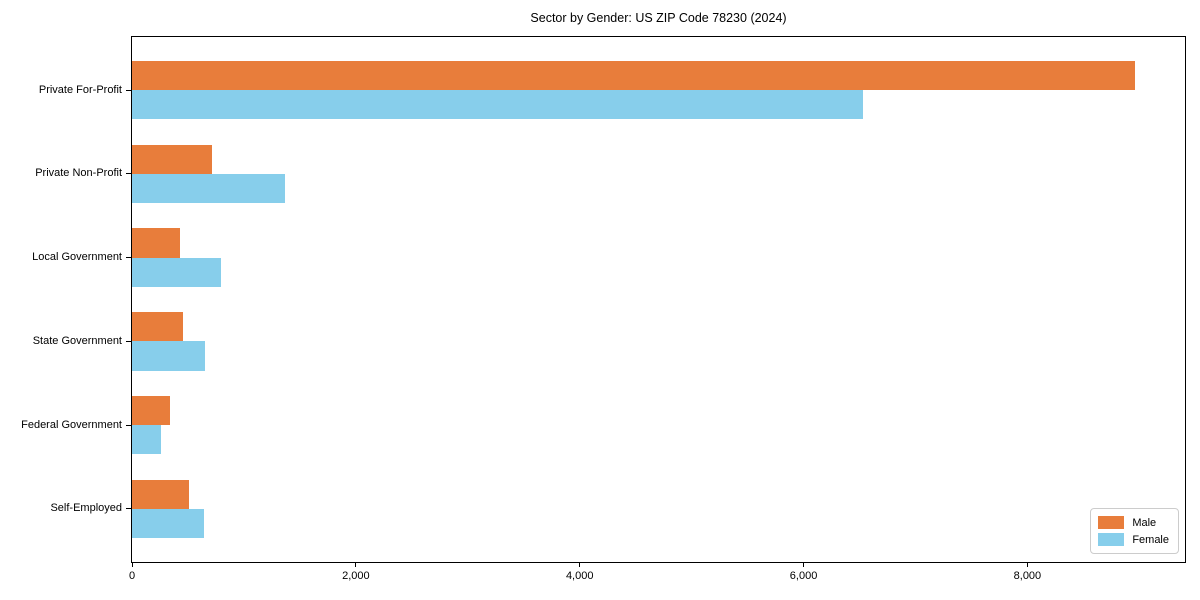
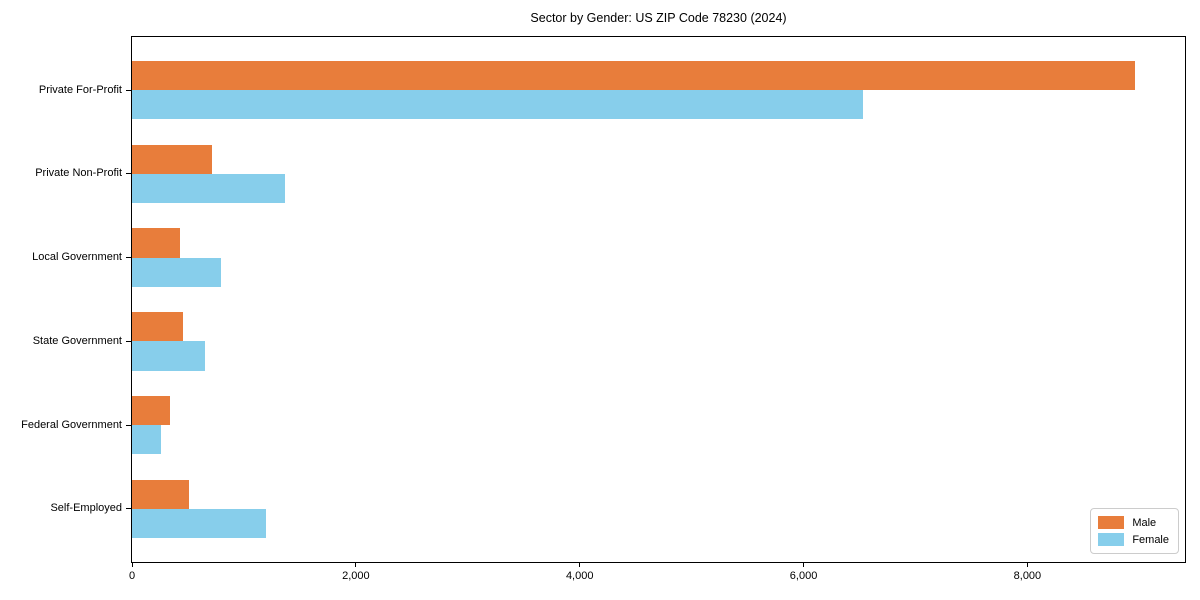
Female/Self-Employed: 640 -> 1200
